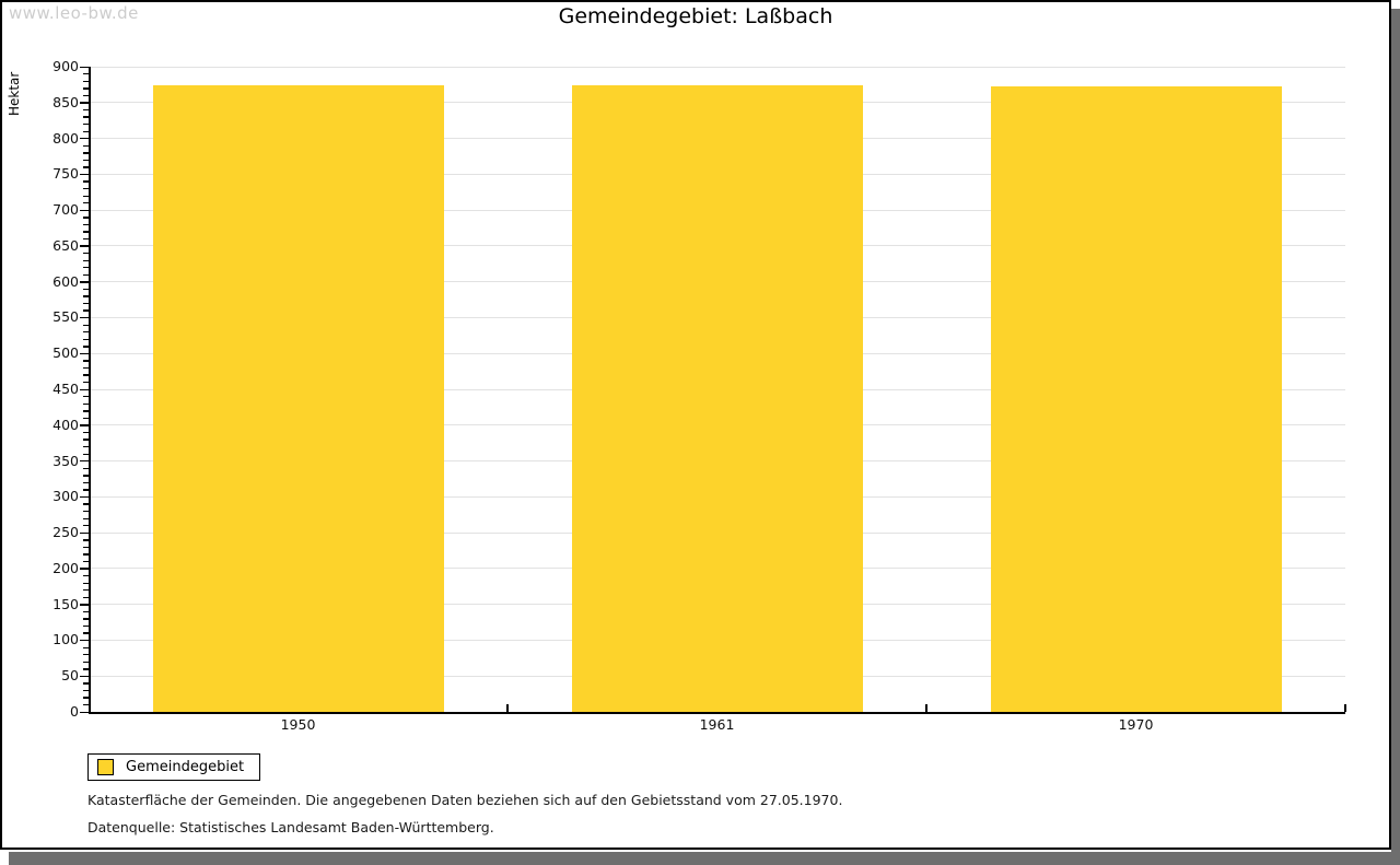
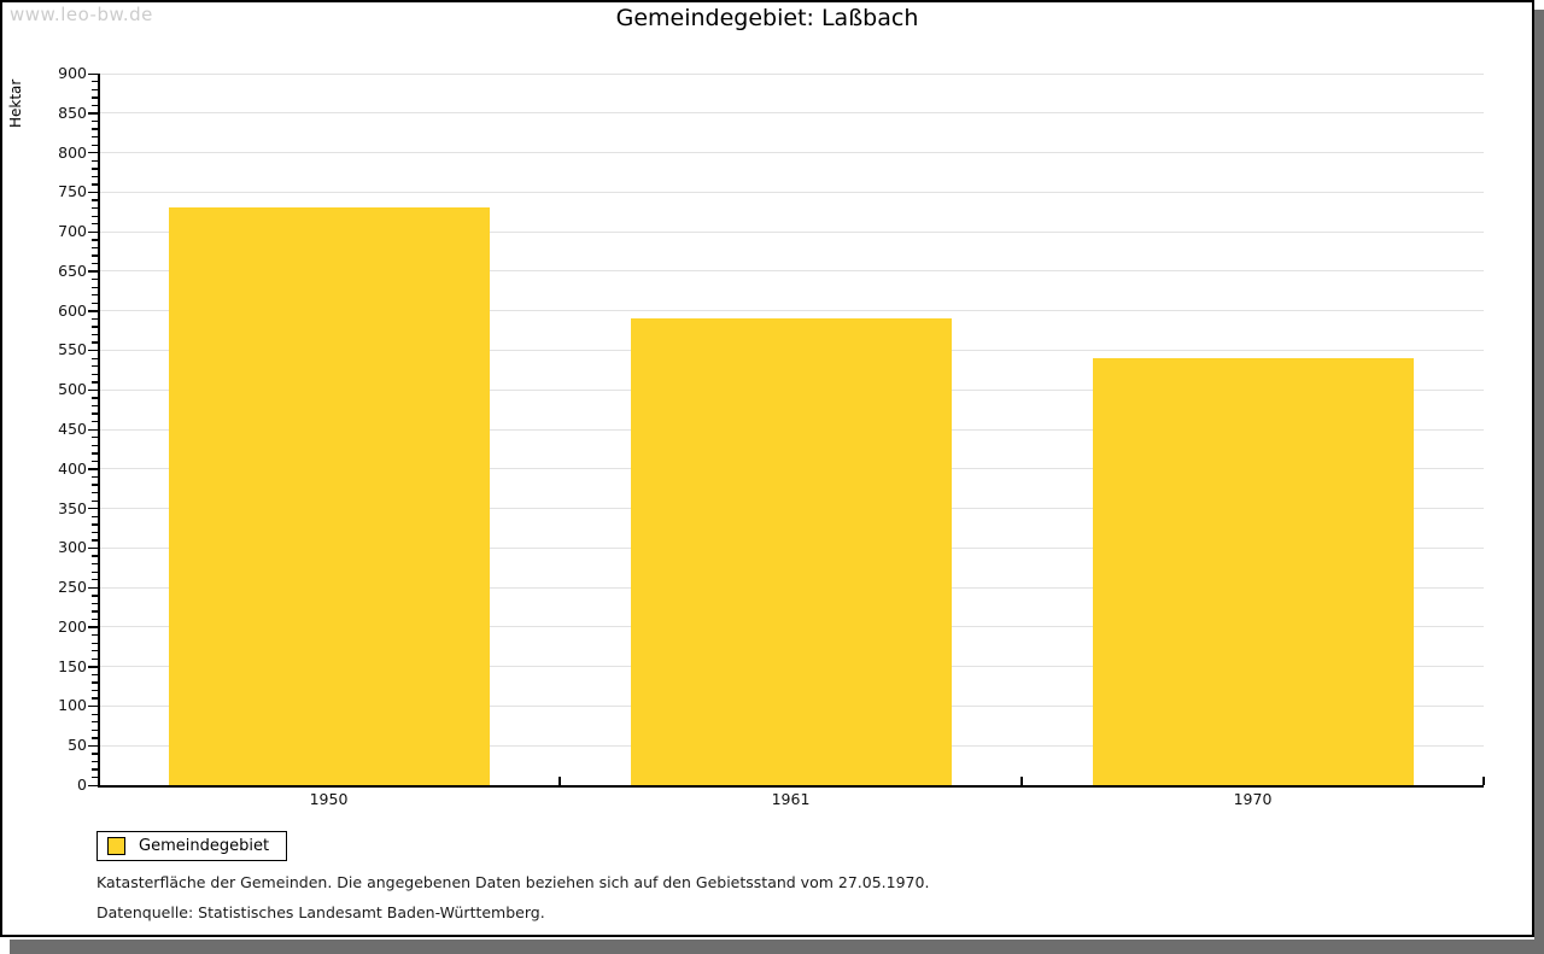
1950: 870 -> 730
1961: 870 -> 590
1970: 870 -> 540
